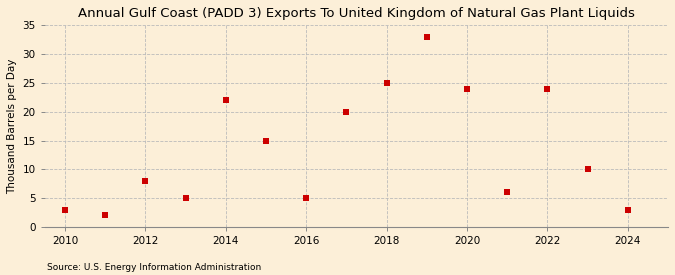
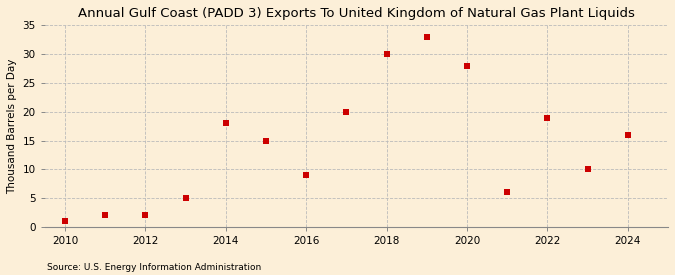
2010: 3 -> 1
2012: 8 -> 2
2014: 22 -> 18
2016: 5 -> 9
2018: 25 -> 30
2020: 24 -> 28
2022: 24 -> 19
2024: 3 -> 16
